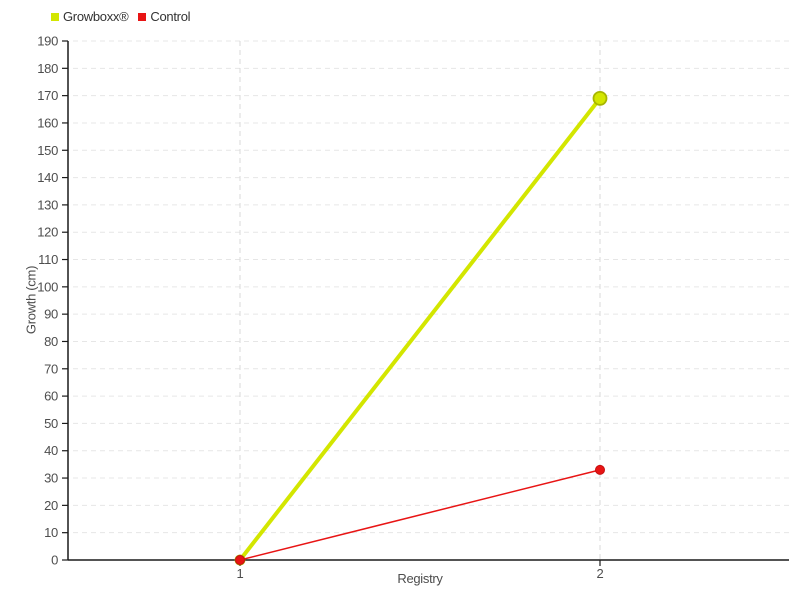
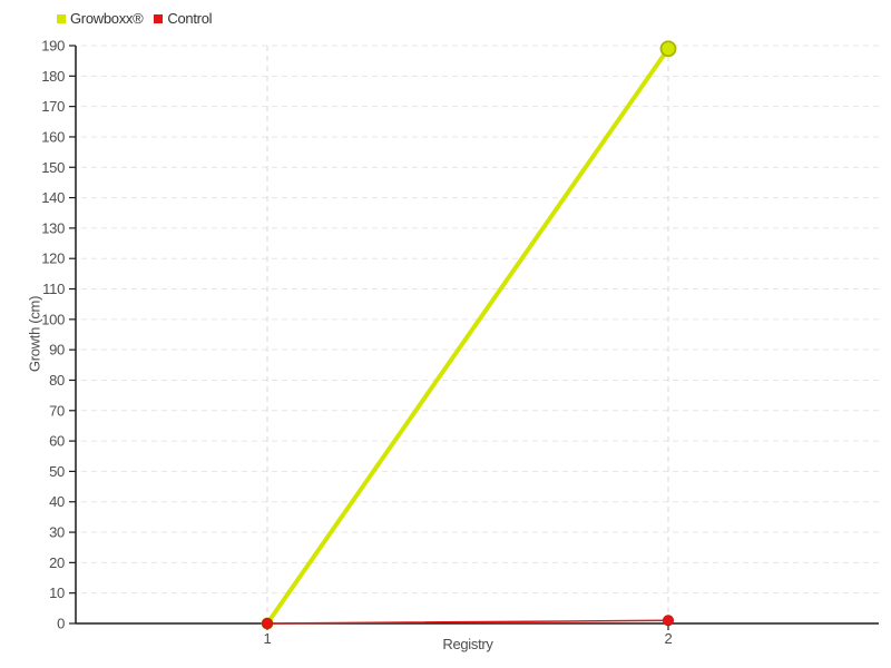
Growboxx®/2: 169 -> 189
Control/2: 33 -> 1
